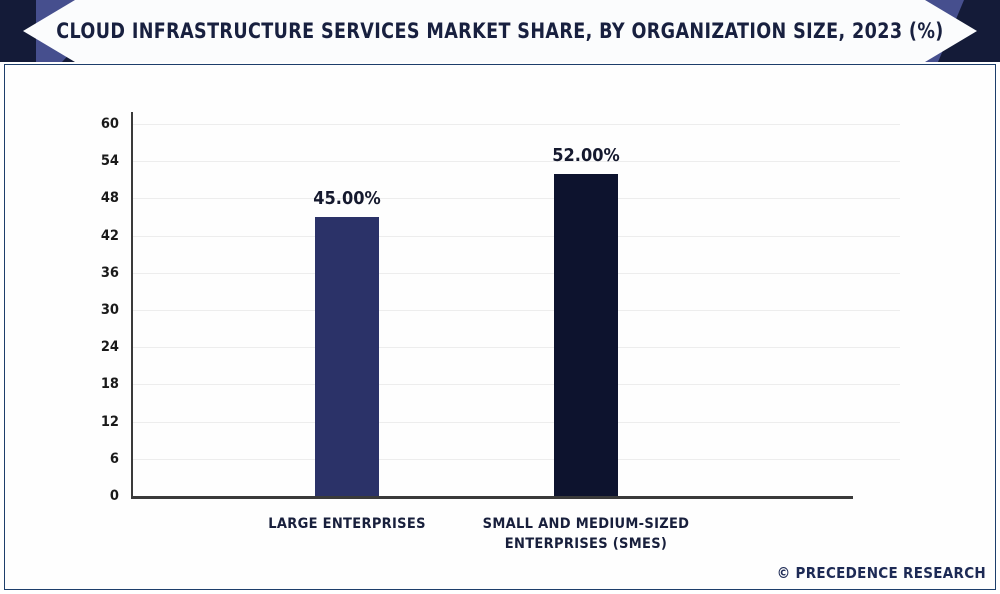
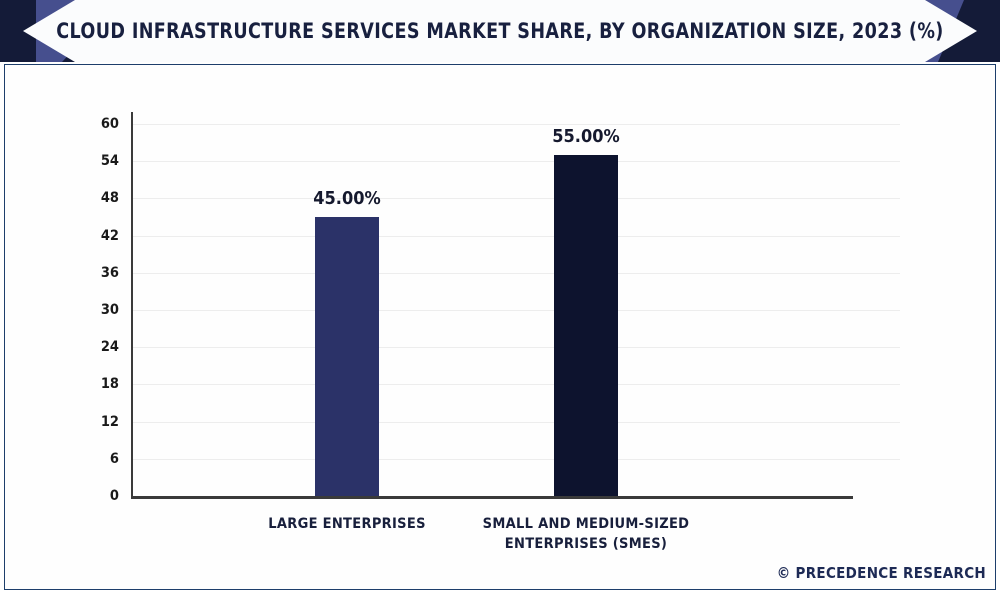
Small and Medium-Sized Enterprises (SMEs): 52.00% -> 55.00%
